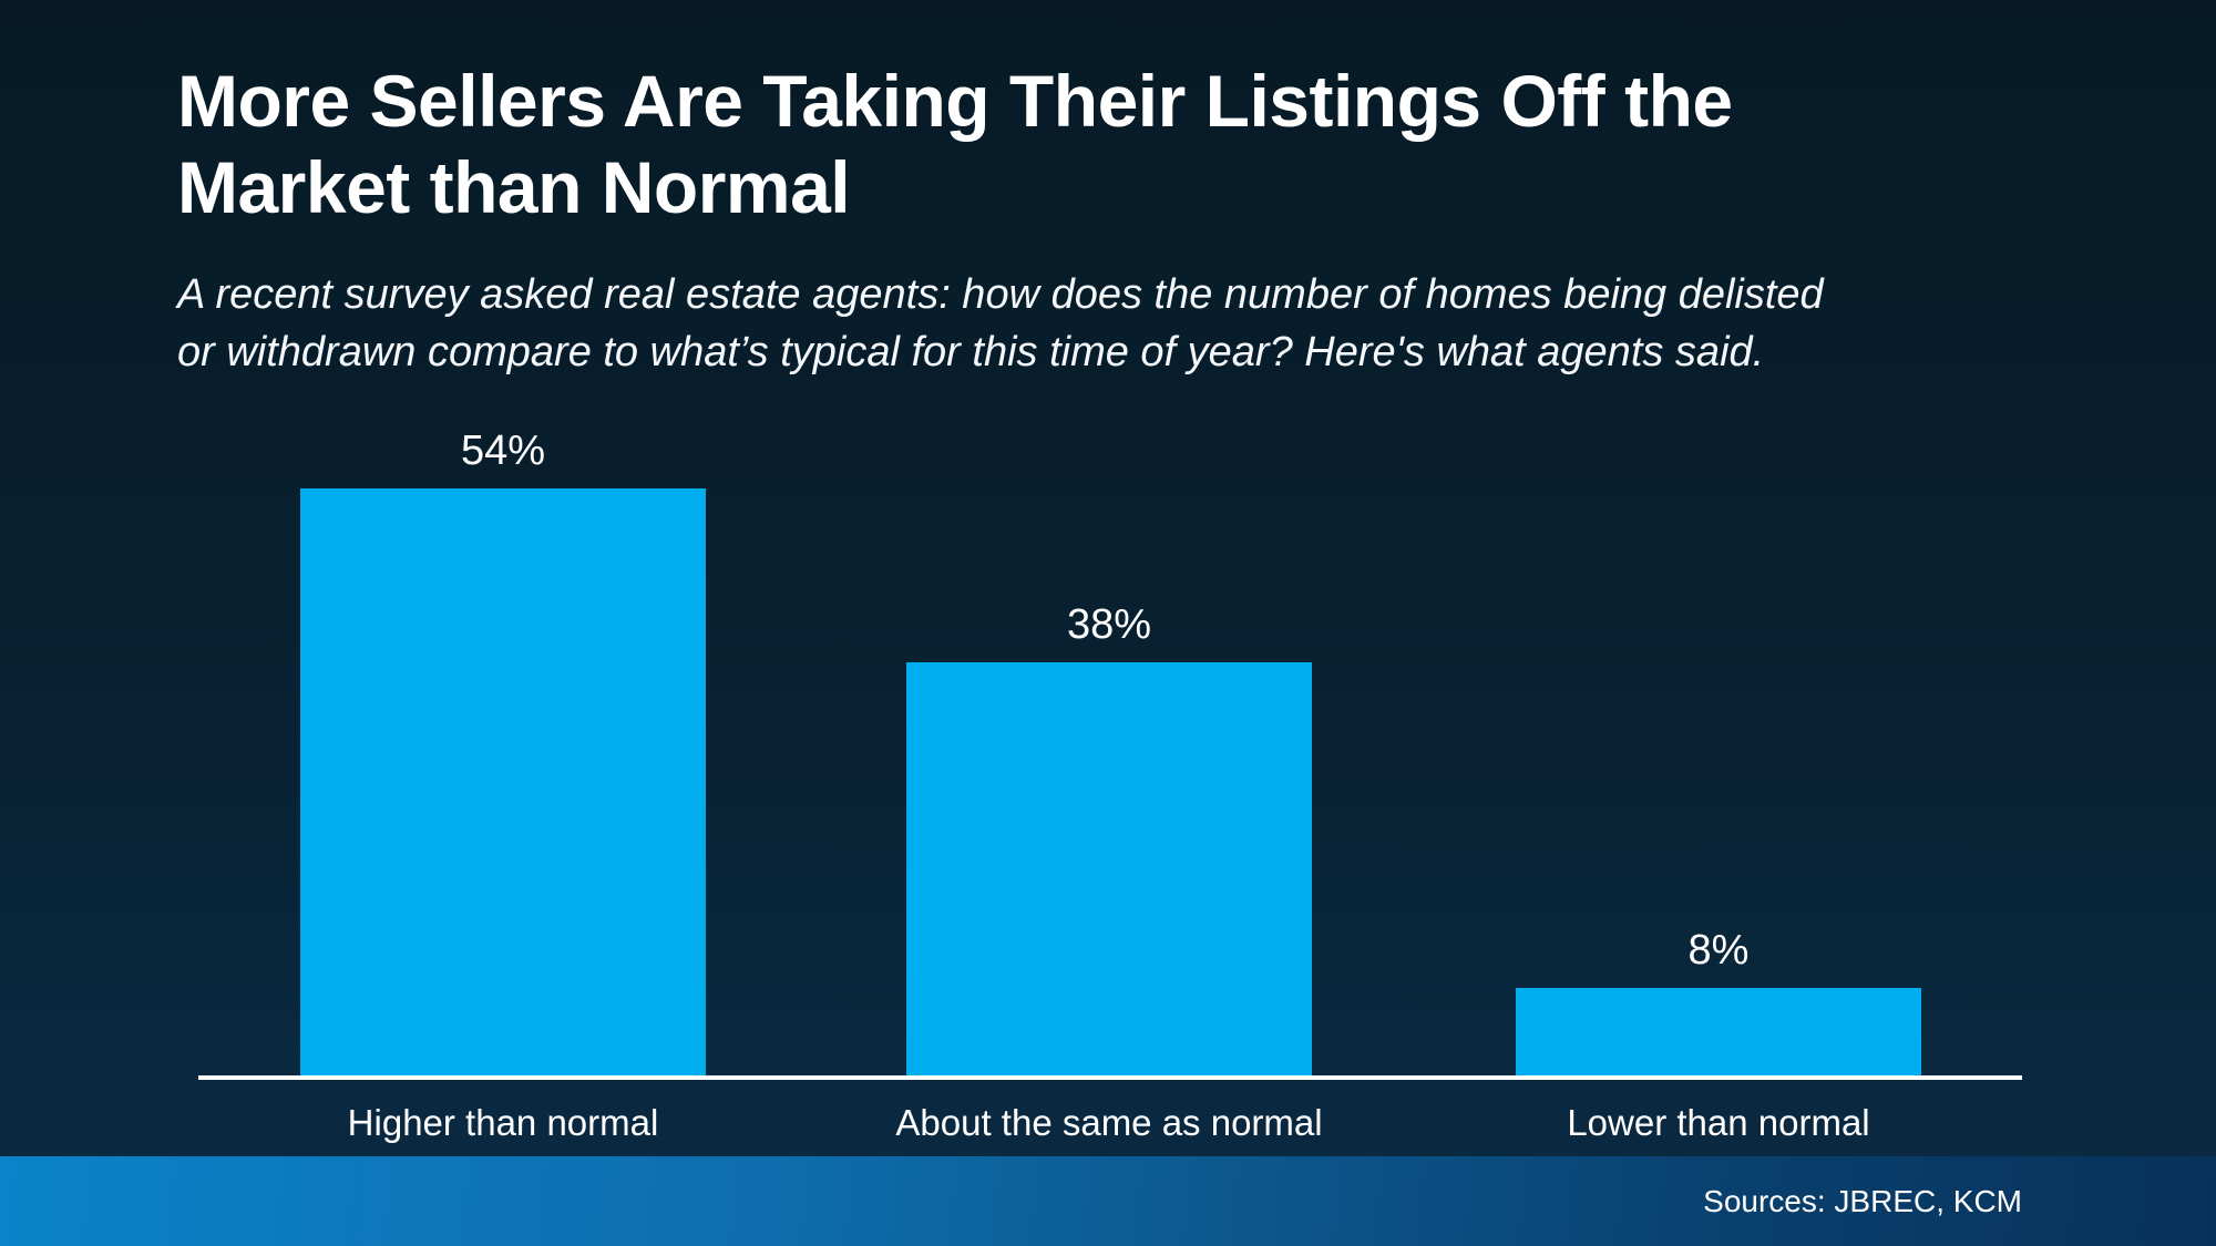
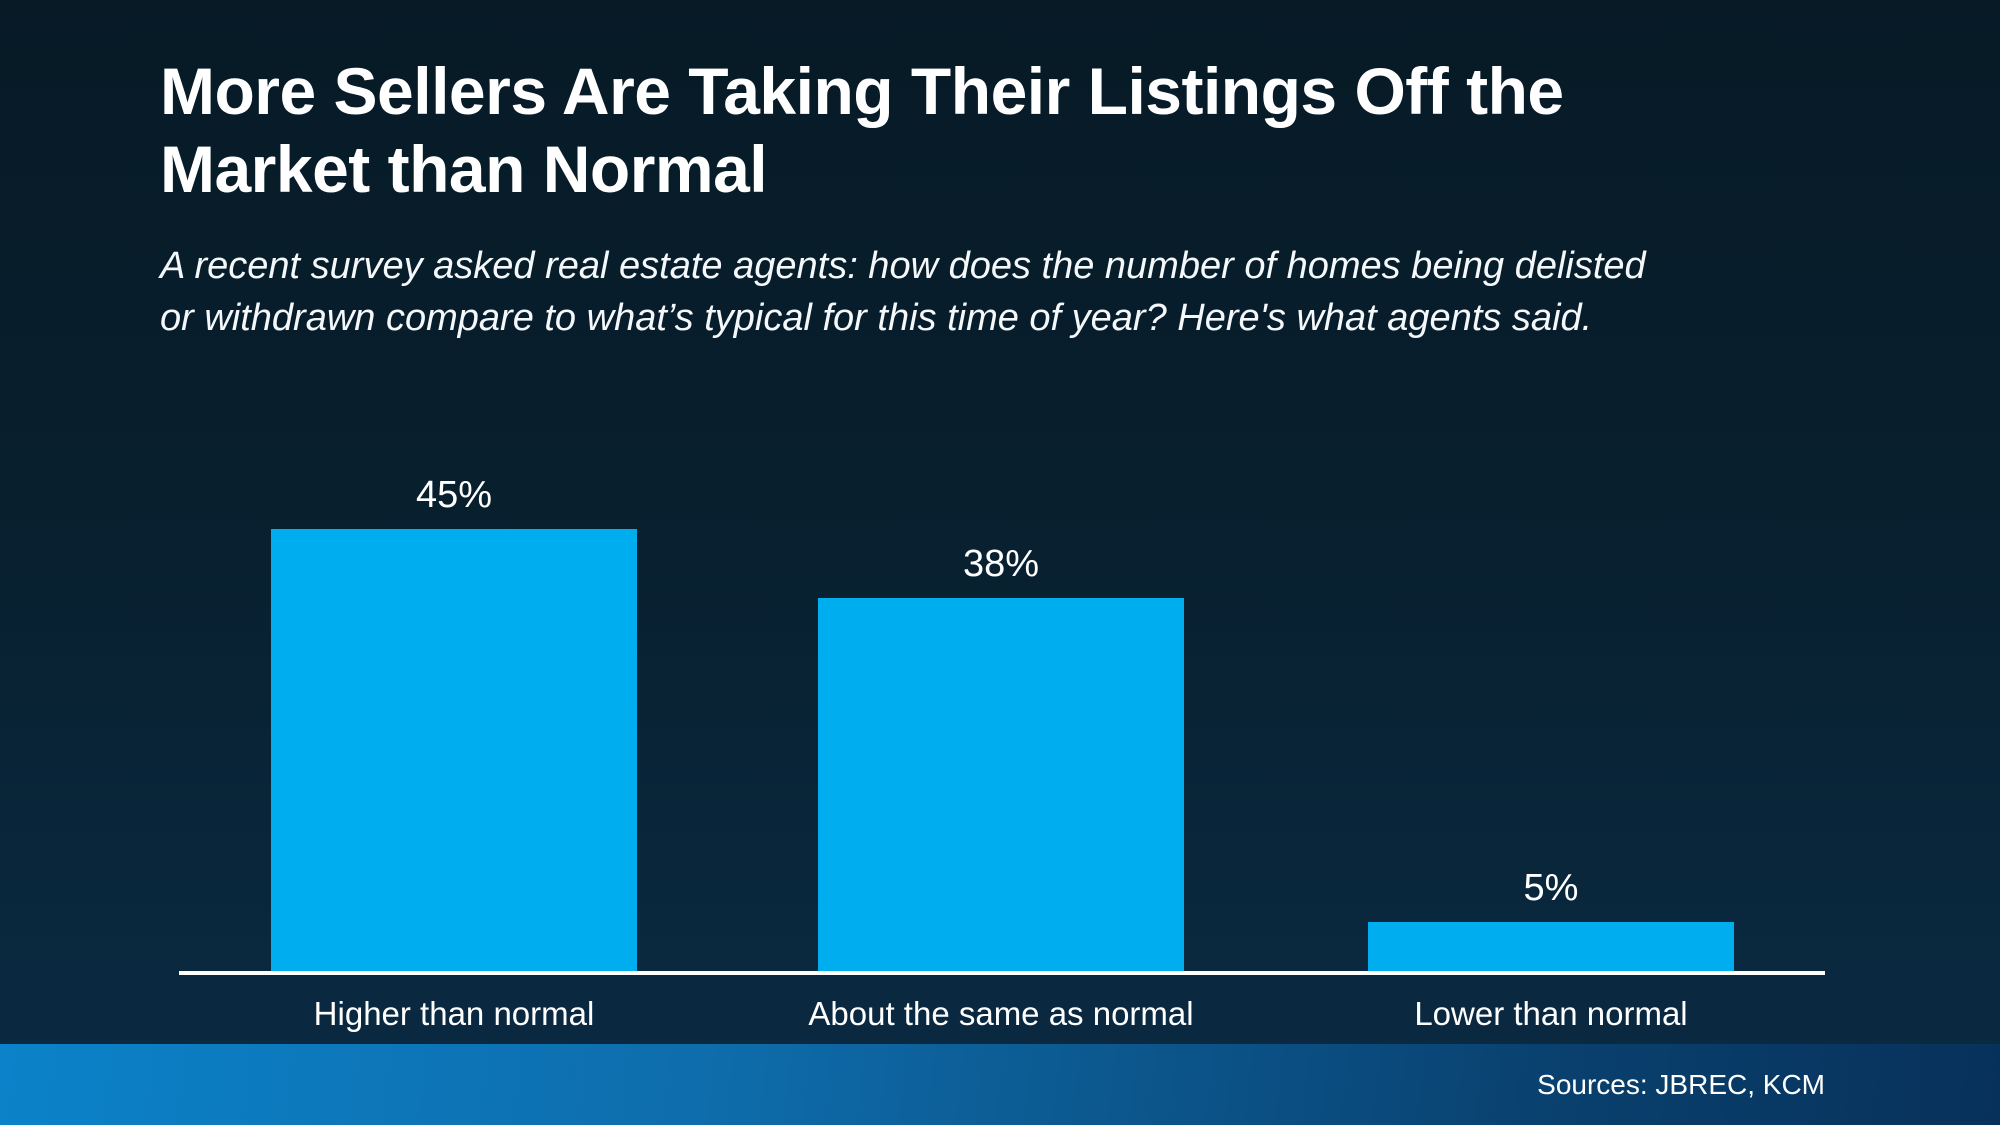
Higher than normal: 54% -> 45%
Lower than normal: 8% -> 5%
